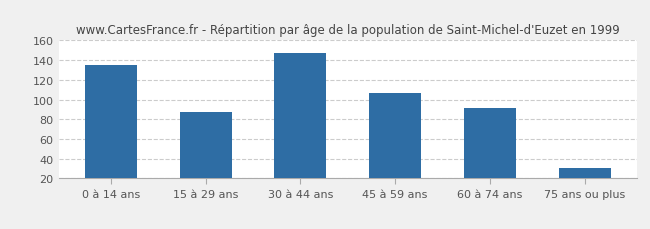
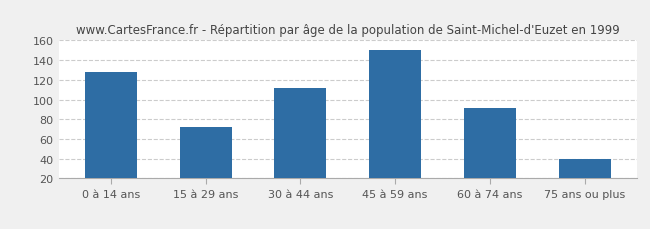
0 à 14 ans: 135 -> 128
15 à 29 ans: 87 -> 72
30 à 44 ans: 147 -> 112
45 à 59 ans: 107 -> 150
75 ans ou plus: 31 -> 40
